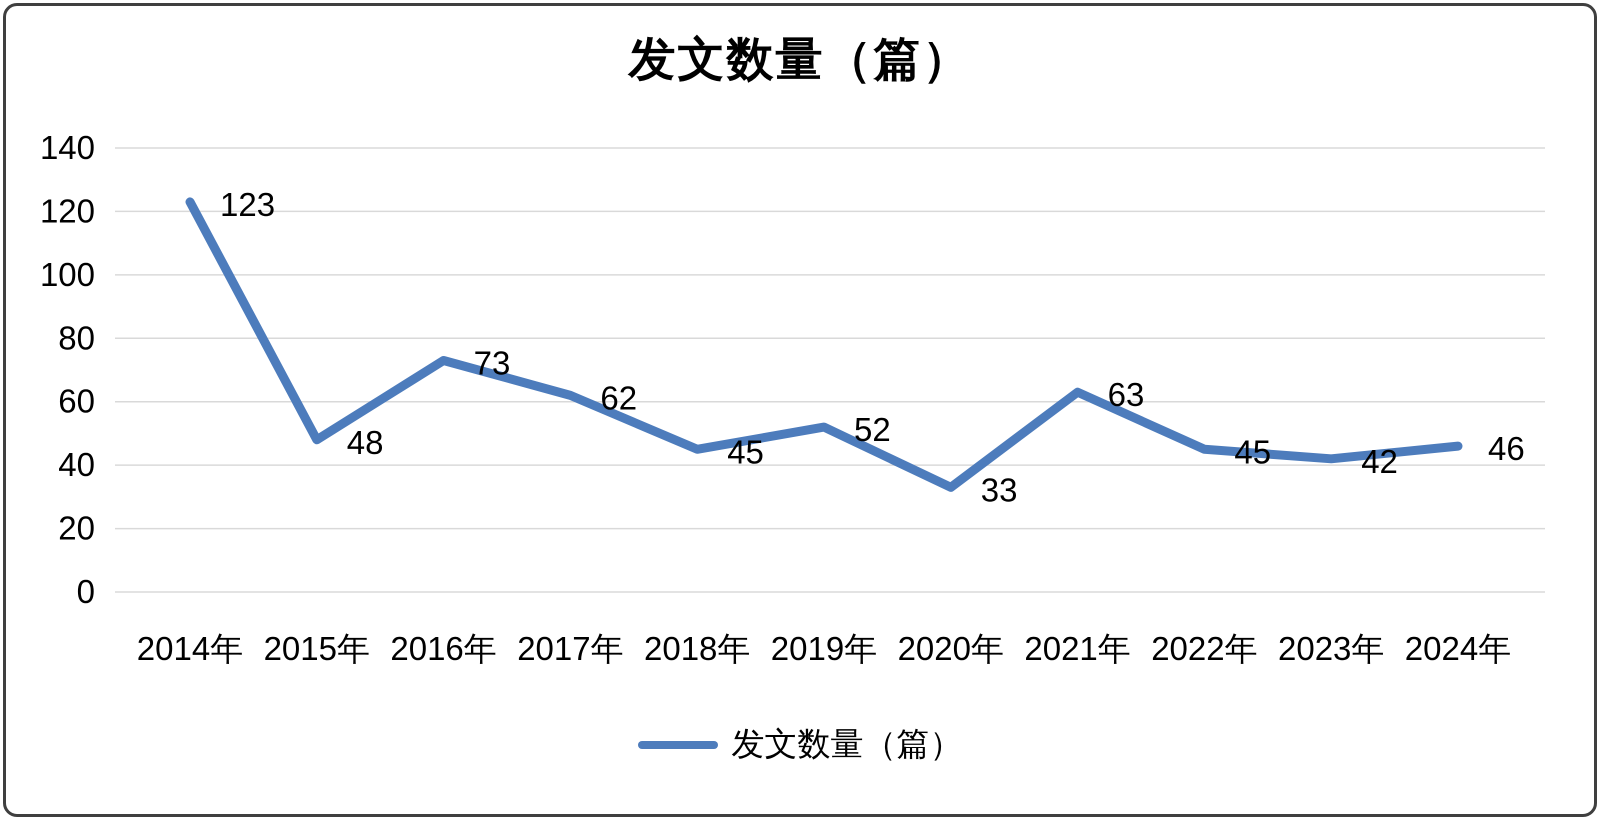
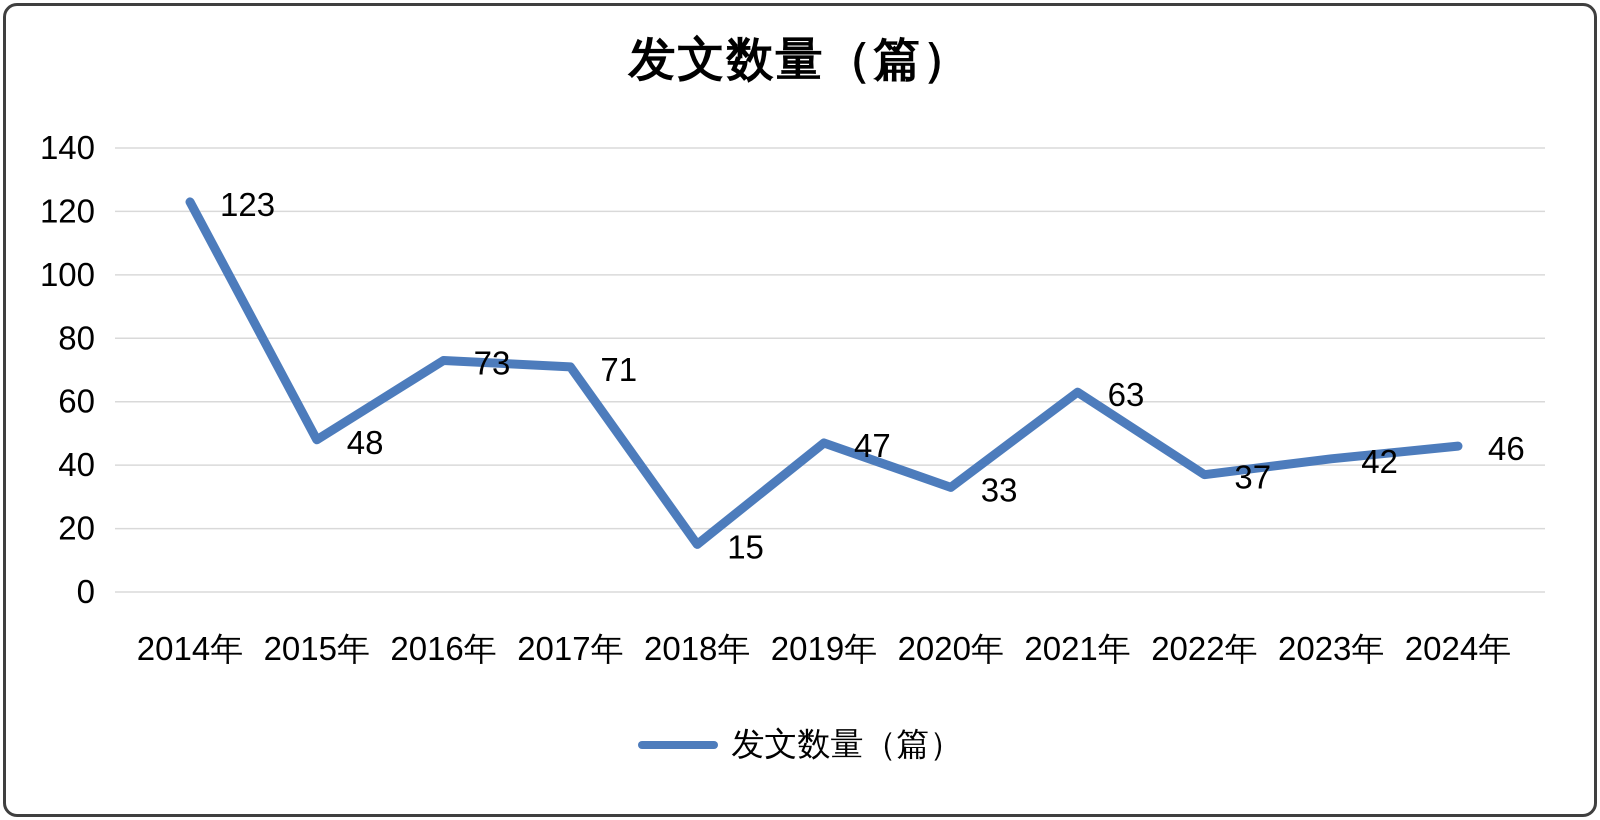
2017年: 62 -> 71
2018年: 45 -> 15
2019年: 52 -> 47
2022年: 45 -> 37
